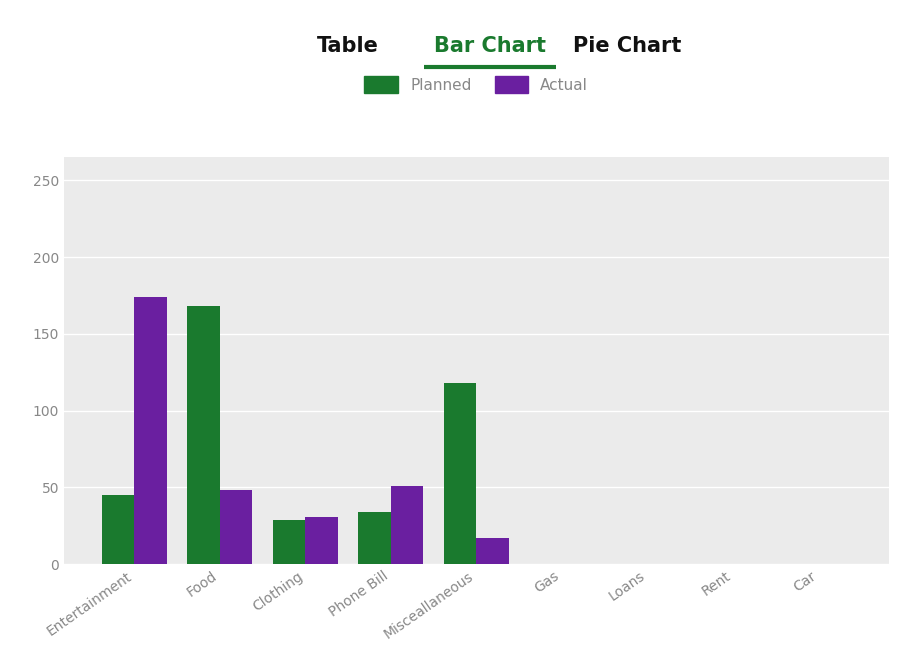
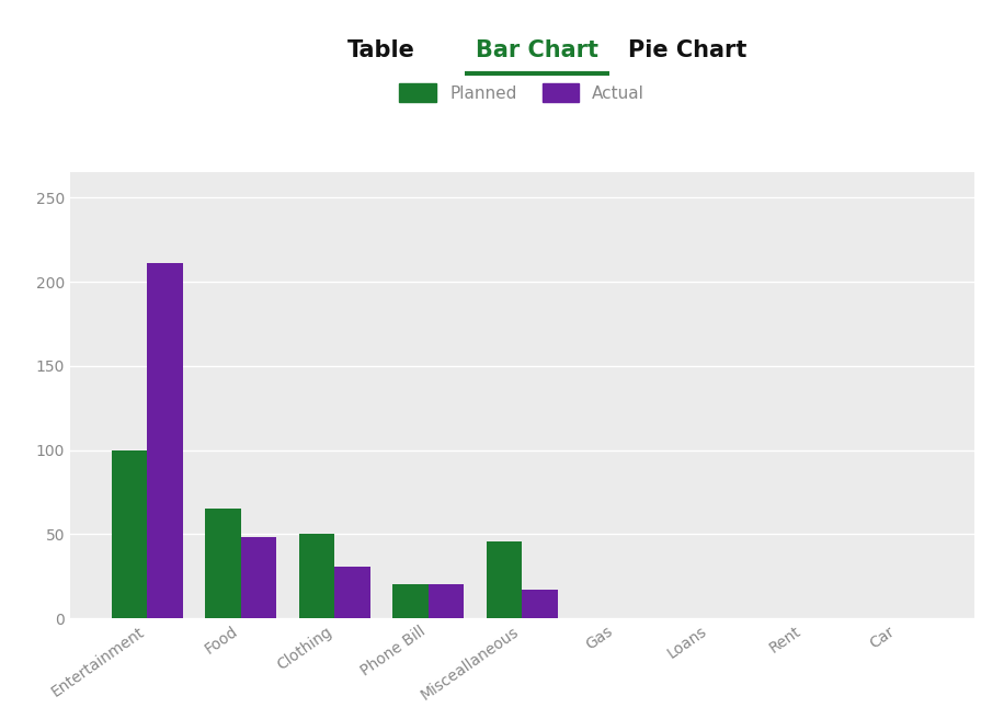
Planned/Entertainment: 45 -> 100
Actual/Entertainment: 174 -> 211
Planned/Food: 168 -> 65
Planned/Clothing: 29 -> 50
Planned/Phone Bill: 34 -> 20
Actual/Phone Bill: 51 -> 20
Planned/Misceallaneous: 118 -> 46
